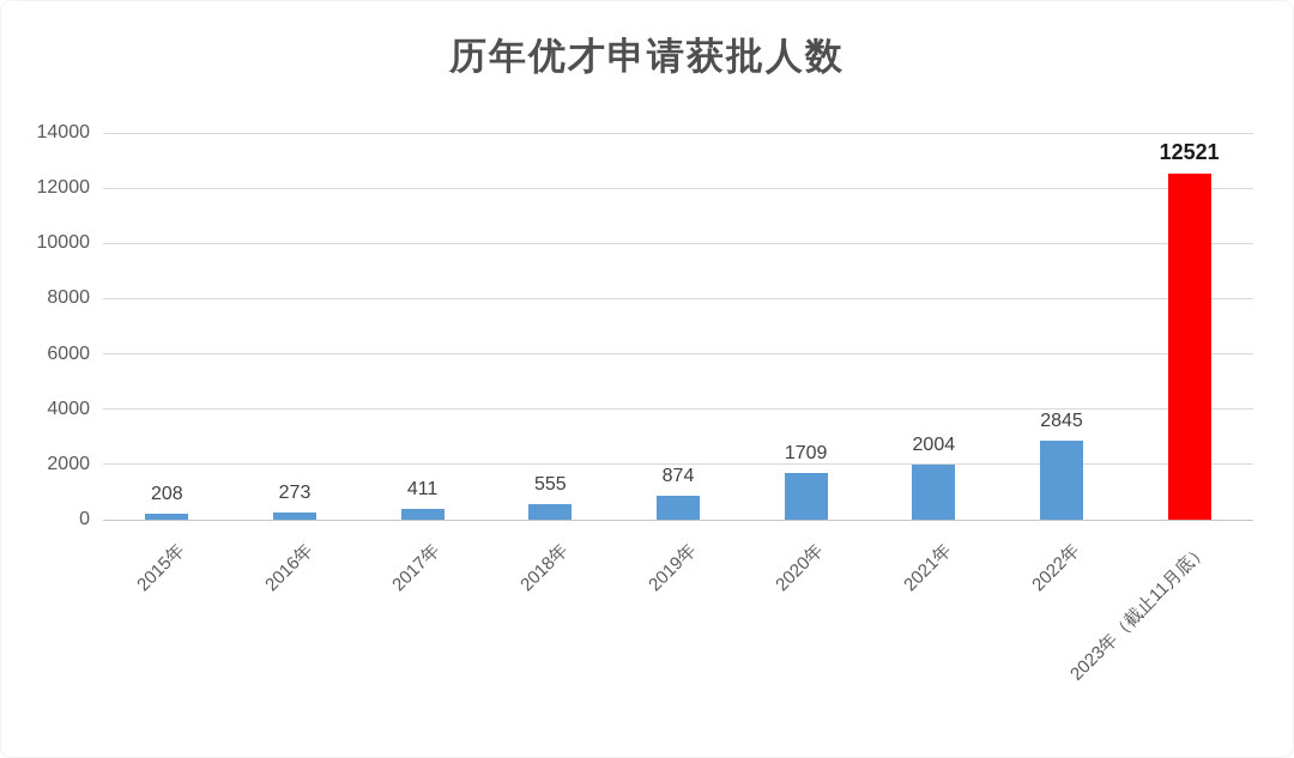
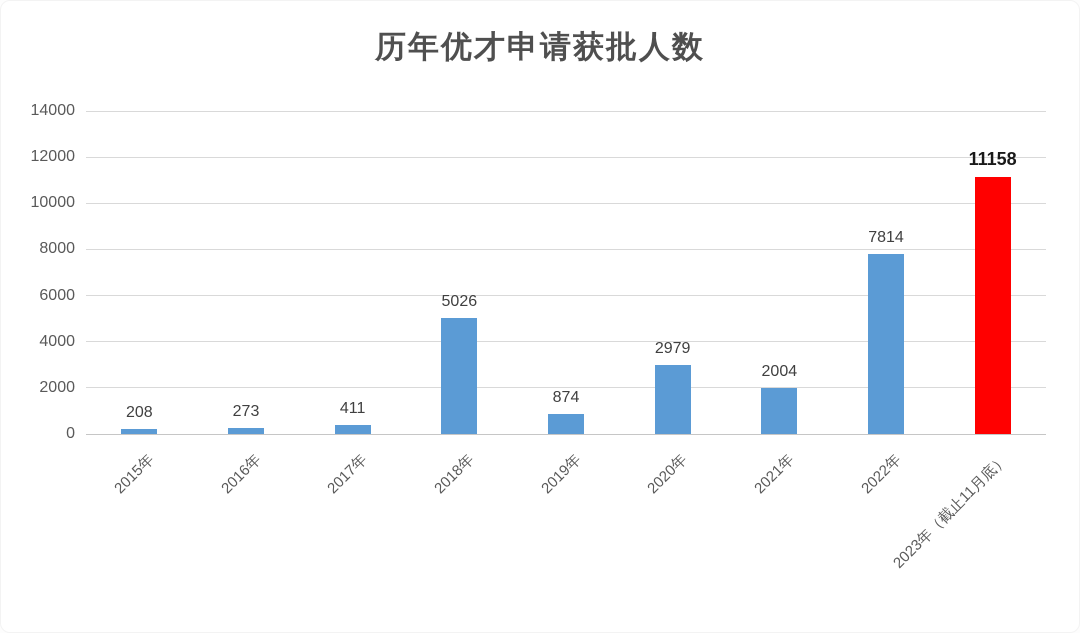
2018年: 555 -> 5026
2020年: 1709 -> 2979
2022年: 2845 -> 7814
2023年（截止11月底）: 12521 -> 11158
